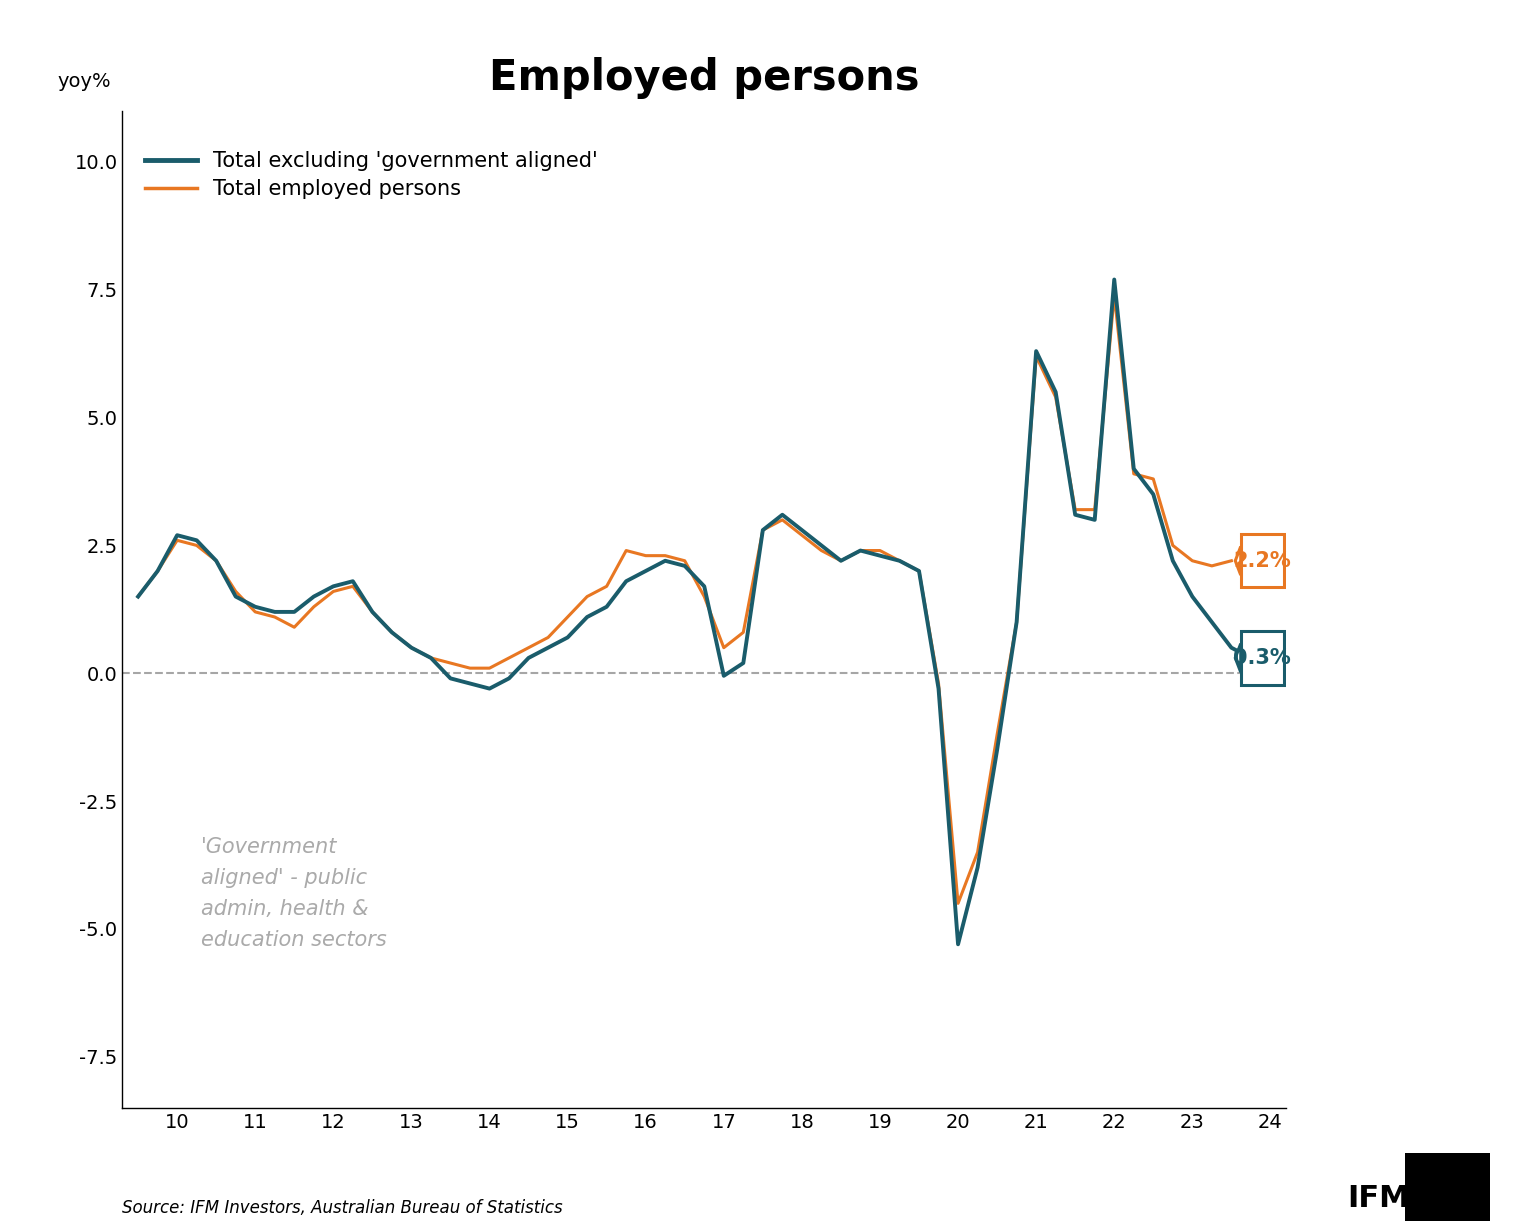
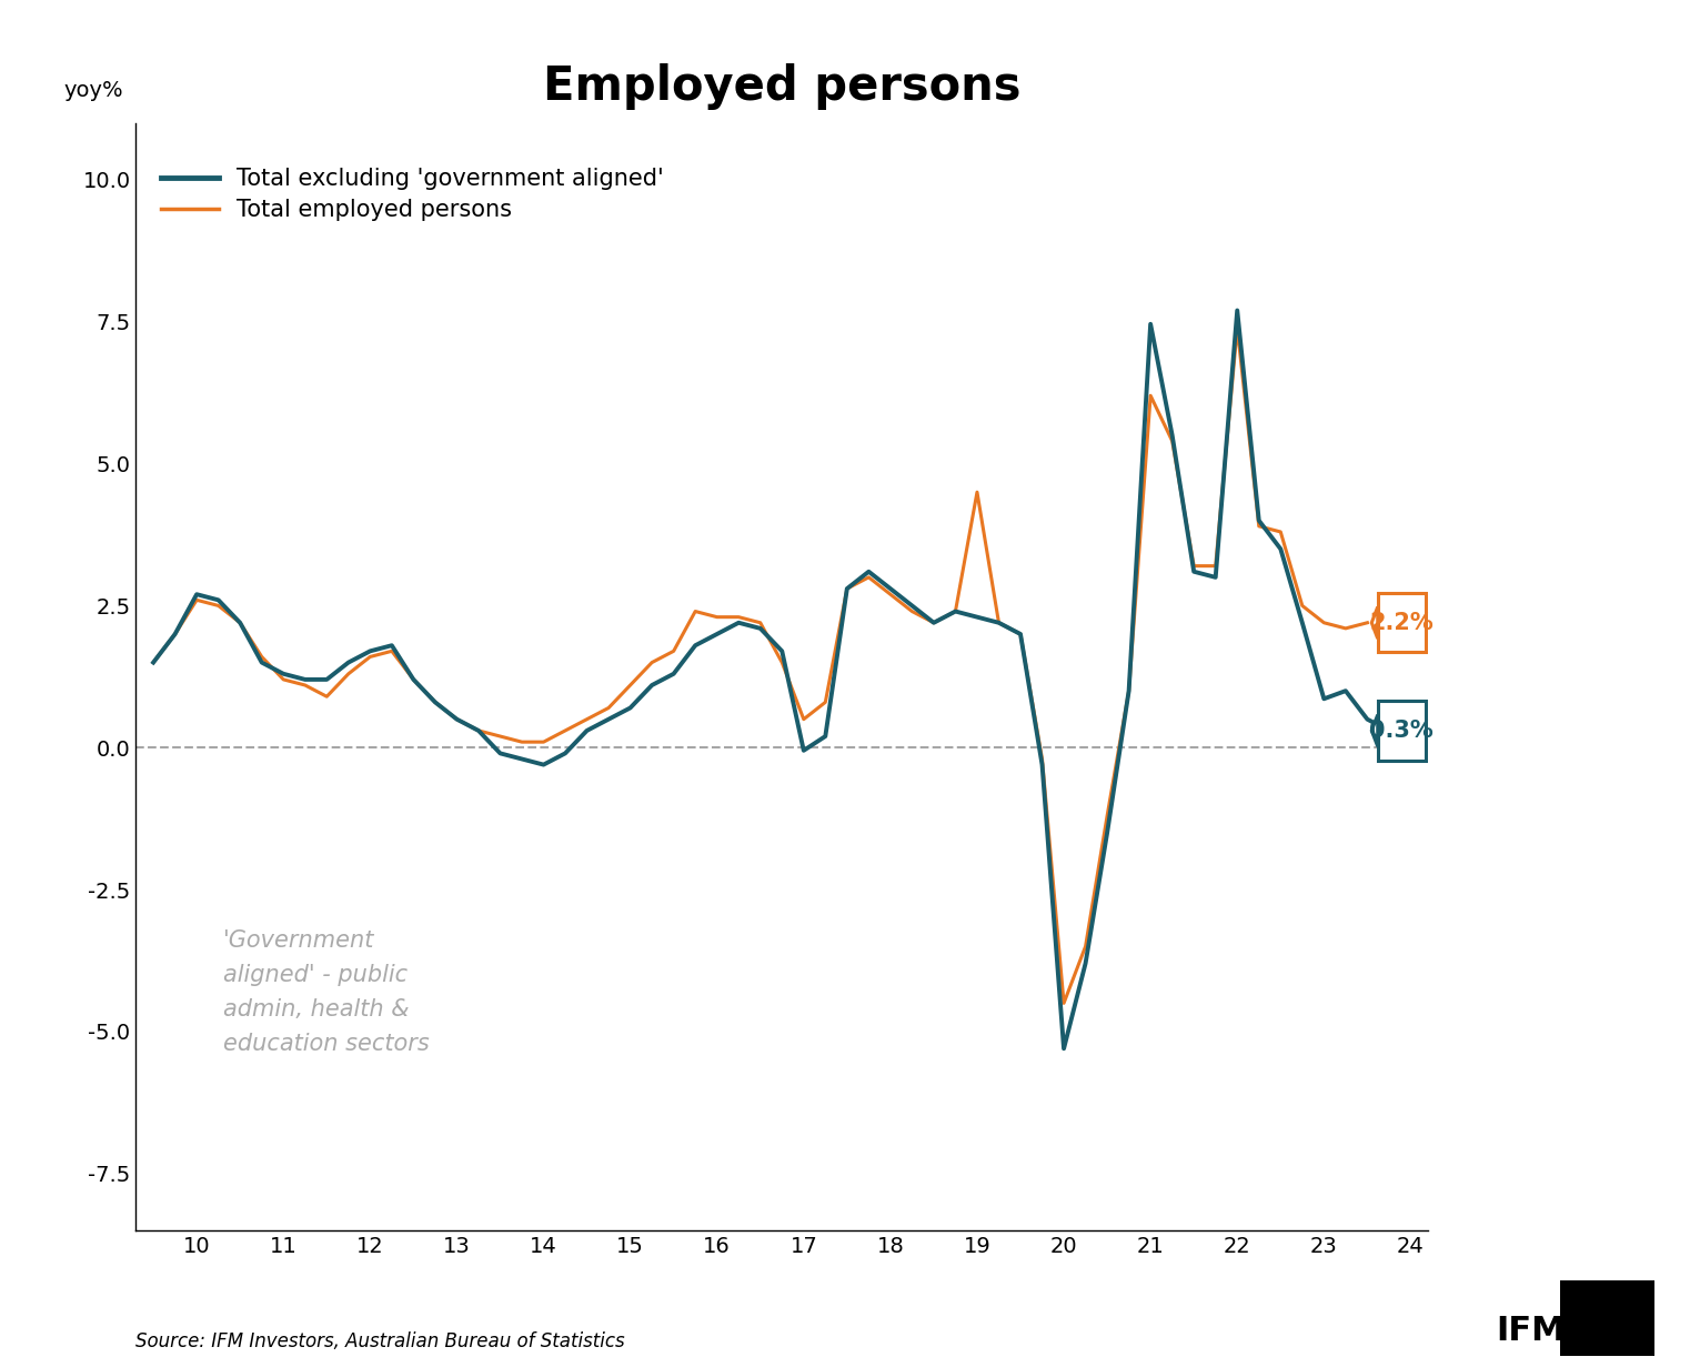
Total employed persons/19: 2.4 -> 4.5
Total excluding 'government aligned'/21: 6.30 -> 7.46
Total excluding 'government aligned'/23: 1.50 -> 0.86
